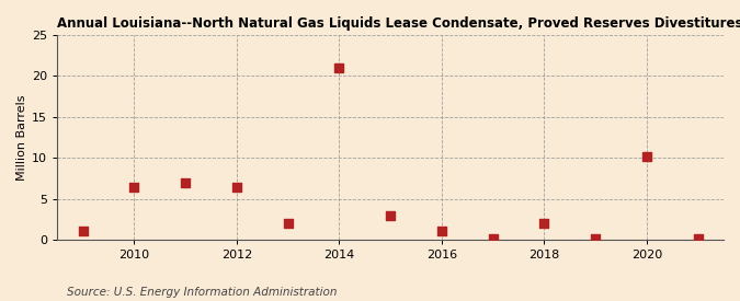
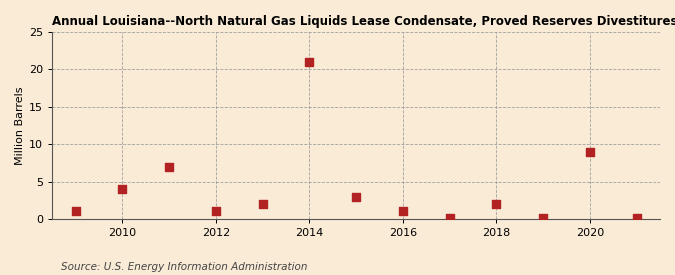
2010: 6.4 -> 4.0
2012: 6.4 -> 1.0
2020: 10.2 -> 9.0
